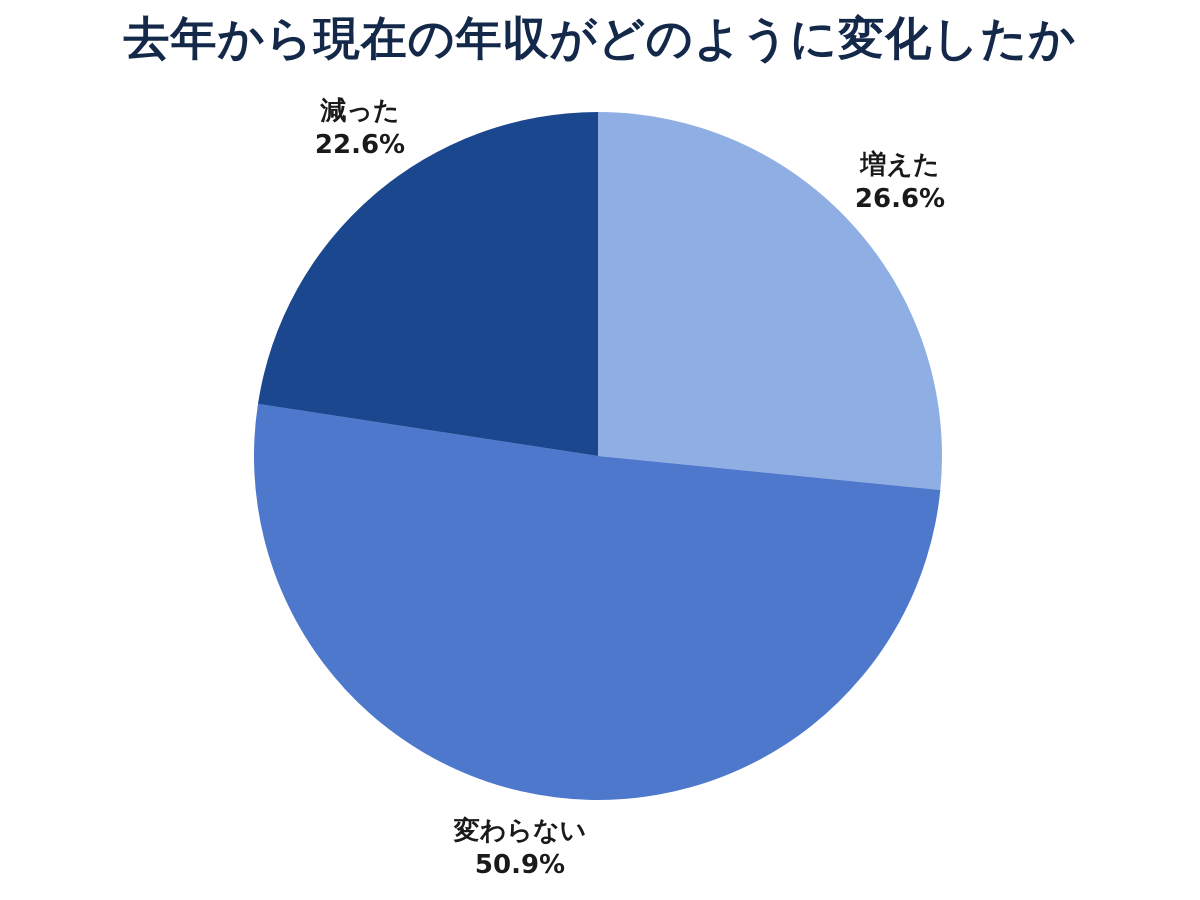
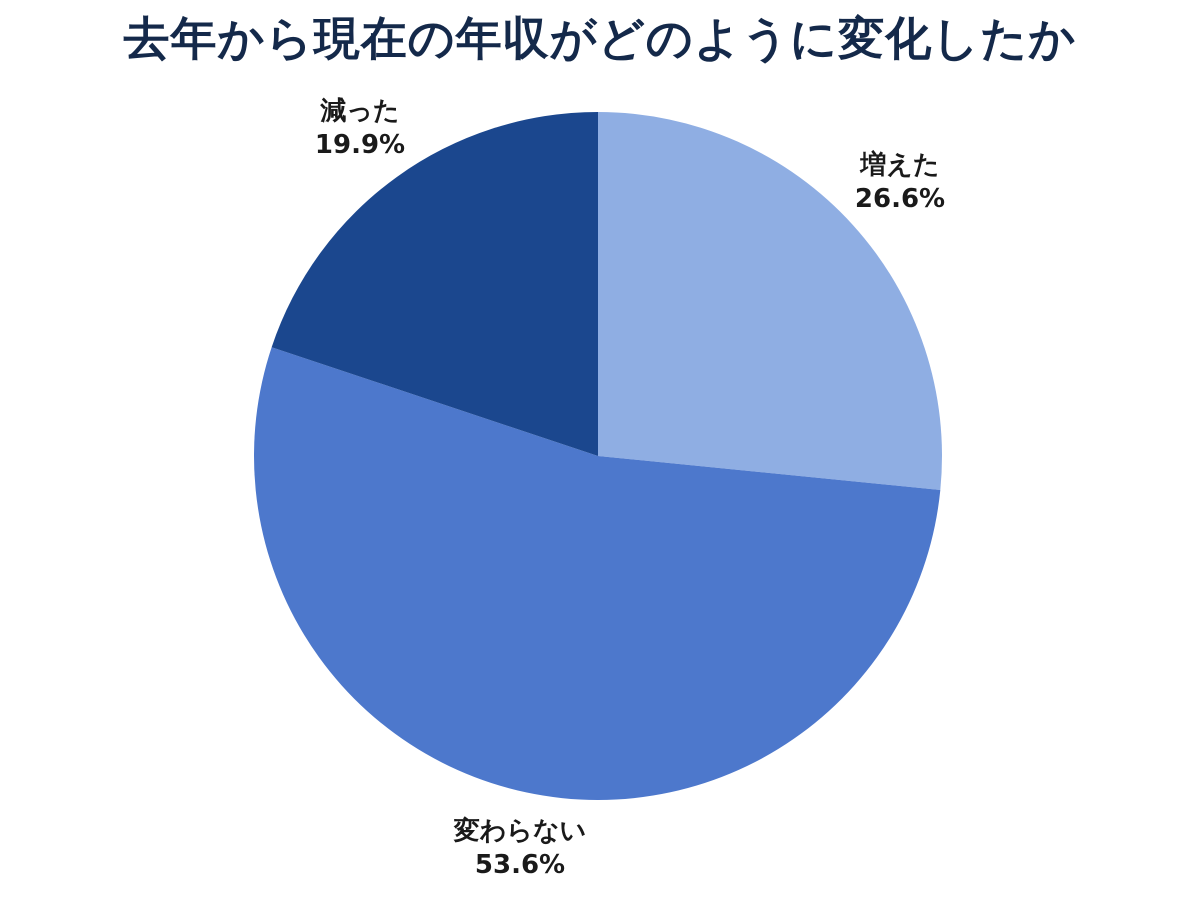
変わらない: 50.9% -> 53.6%
減った: 22.6% -> 19.9%
